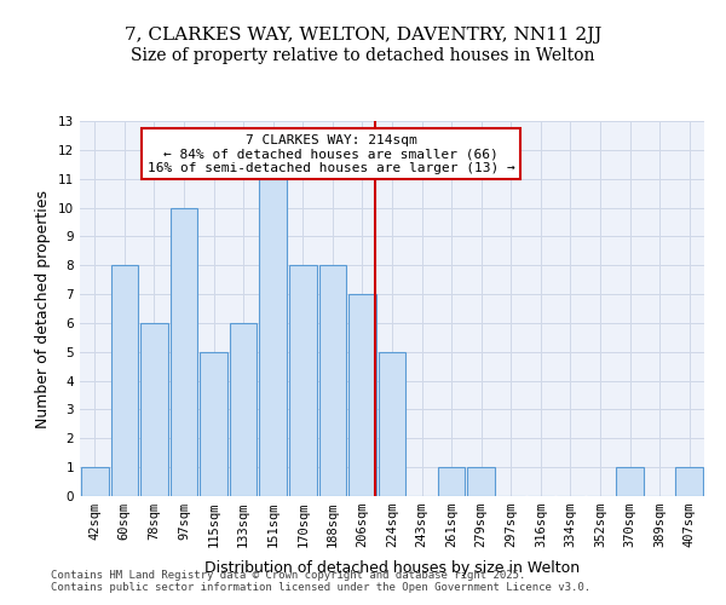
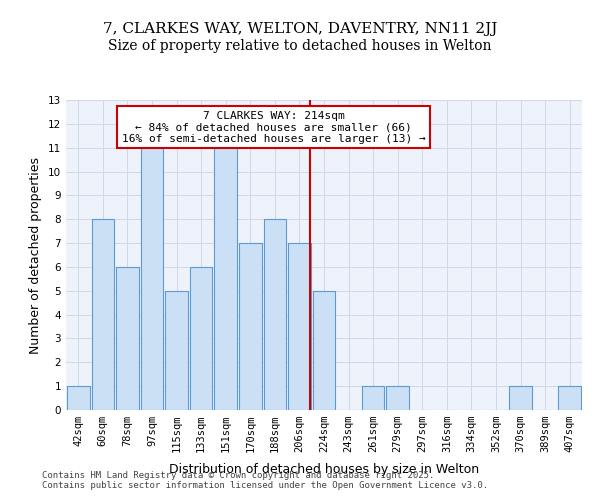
97sqm: 10 -> 11
170sqm: 8 -> 7
